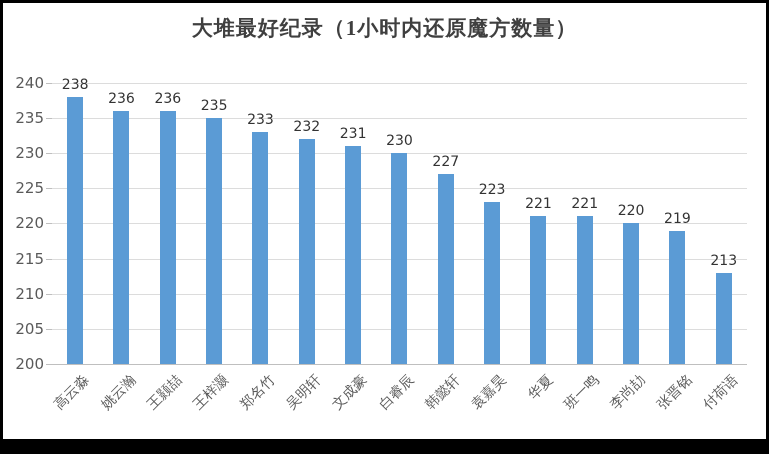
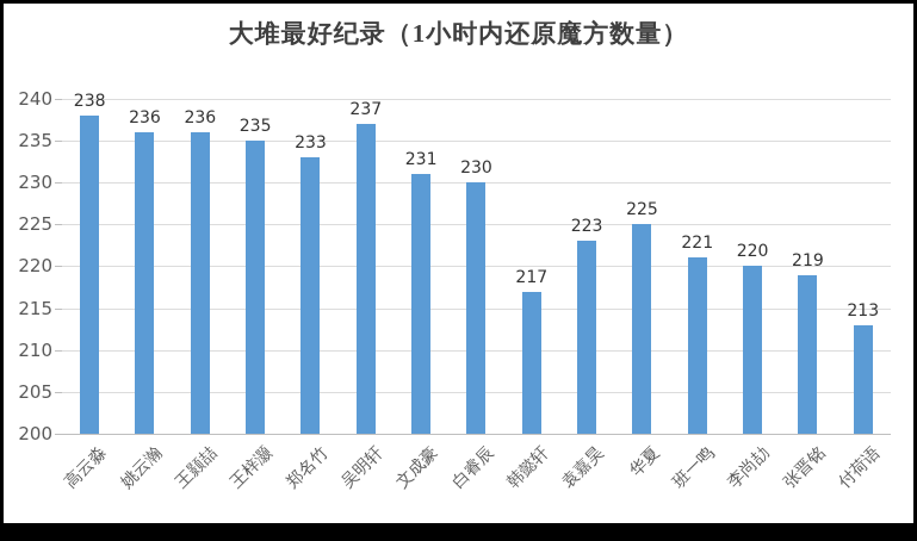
吴明轩: 232 -> 237
韩懿轩: 227 -> 217
华夏: 221 -> 225
